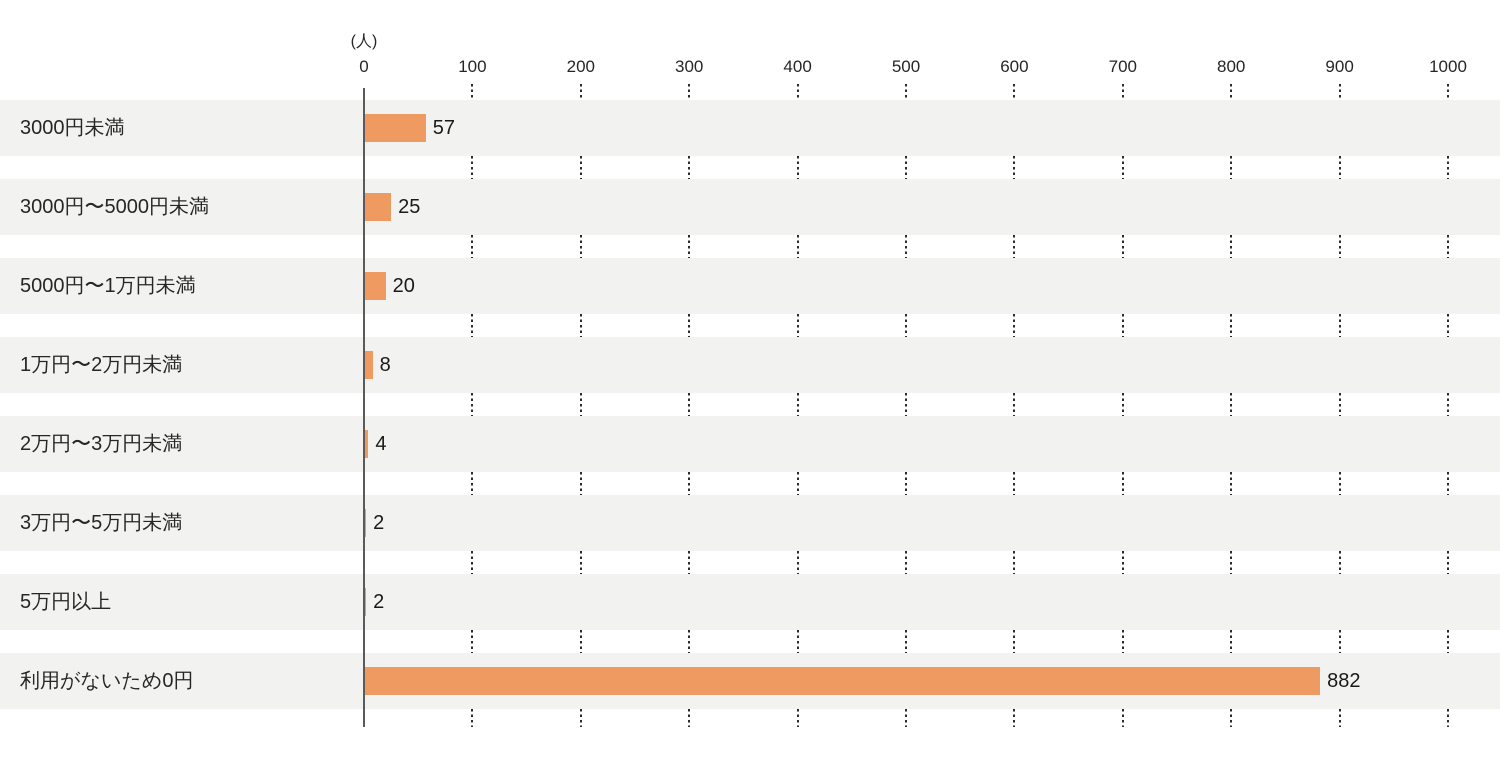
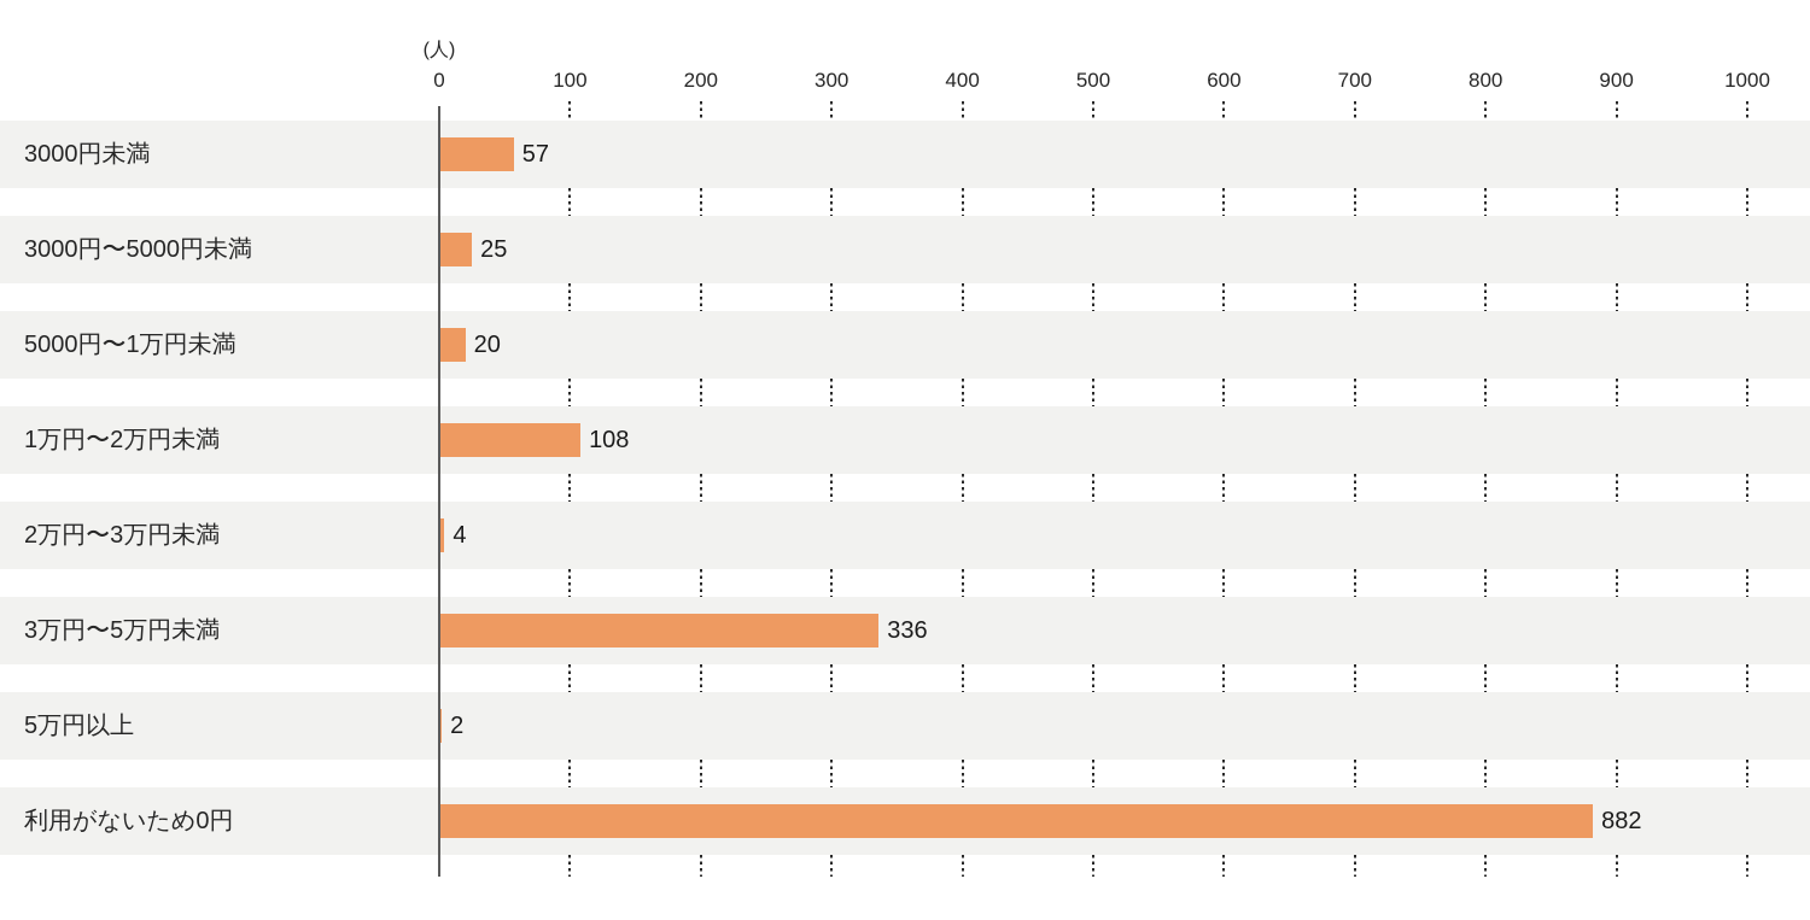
1万円〜2万円未満: 8 -> 108
3万円〜5万円未満: 2 -> 336
